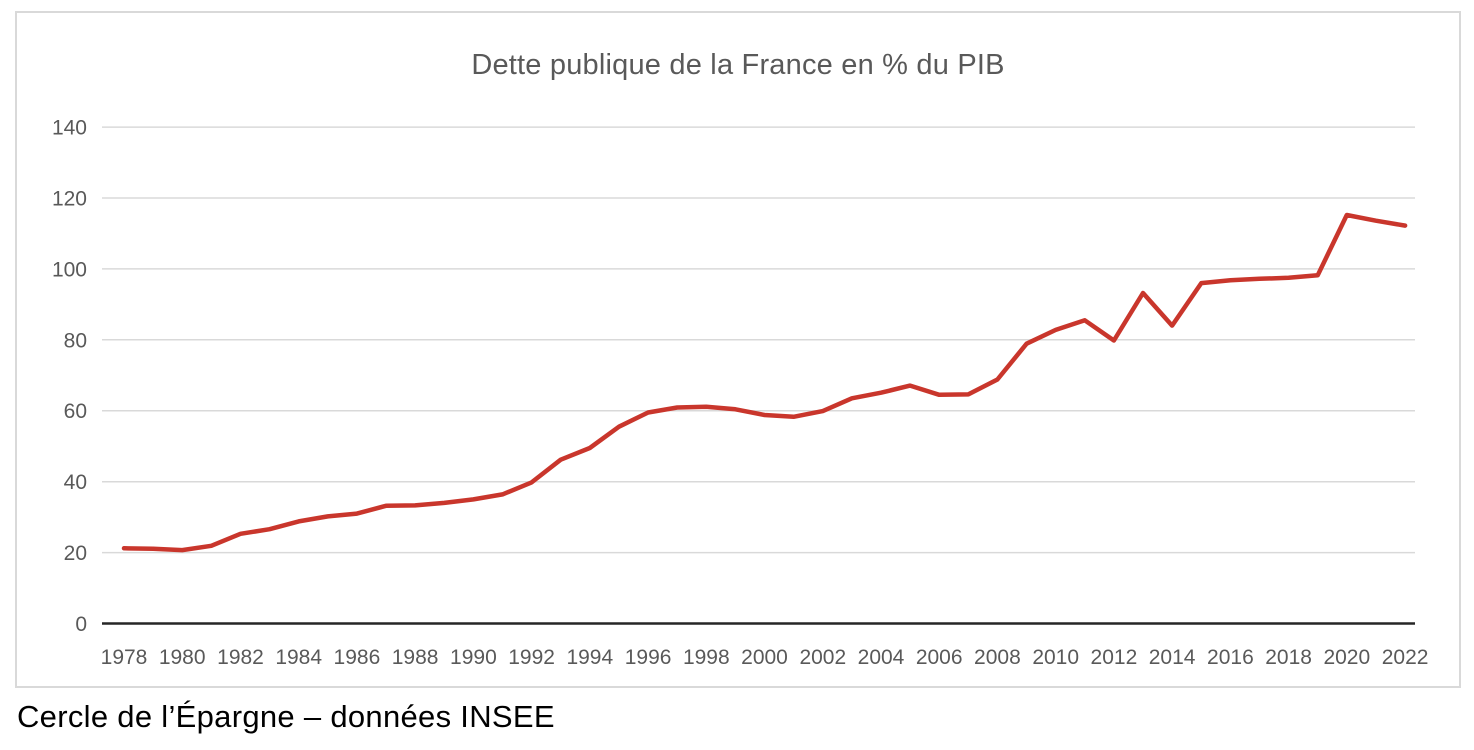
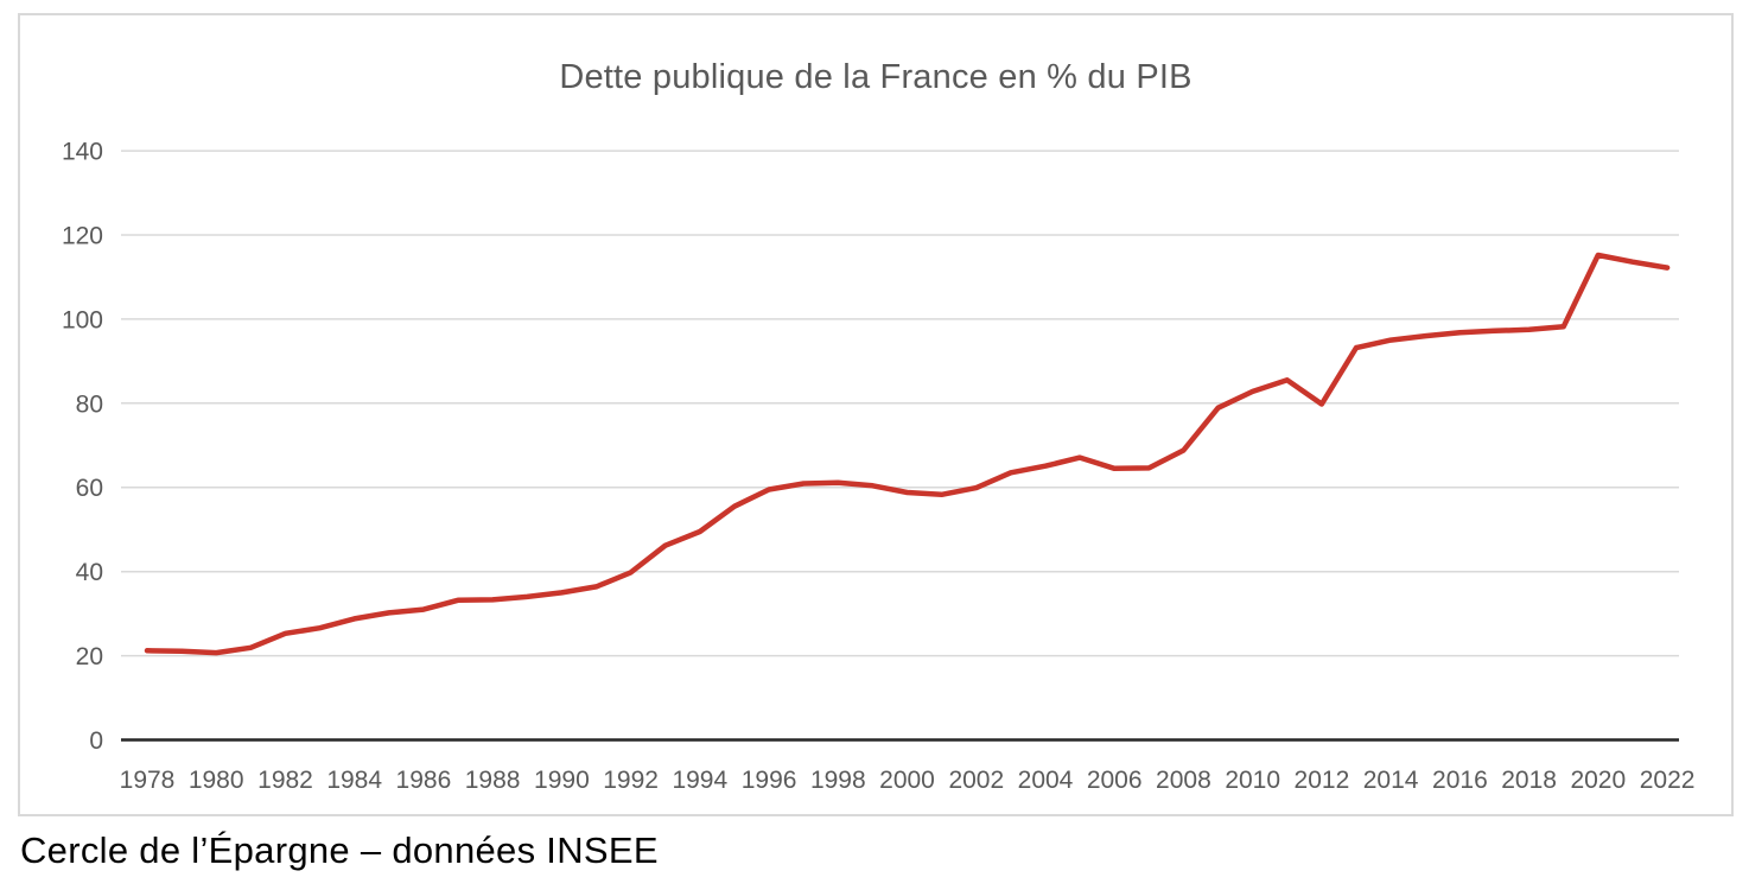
2014: 84 -> 95
